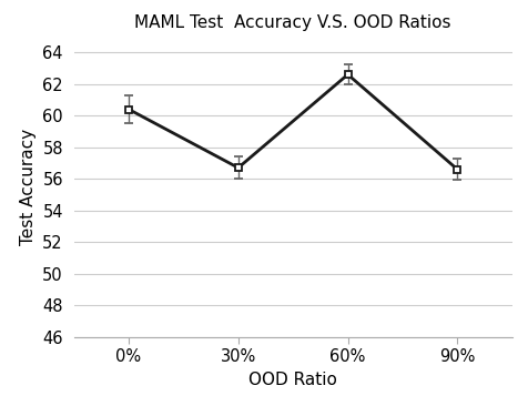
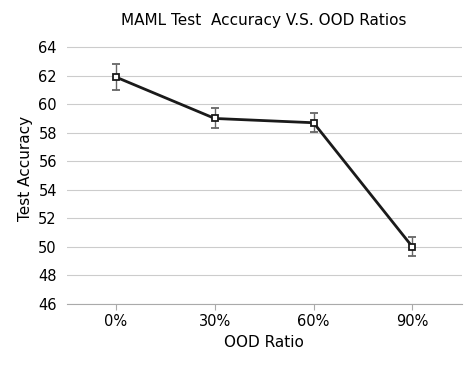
0%: 60.4 -> 61.9
30%: 56.7 -> 59.0
60%: 62.6 -> 58.7
90%: 56.6 -> 50.0
